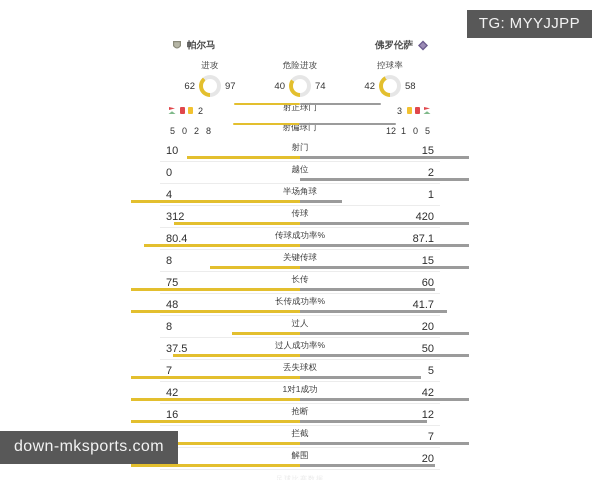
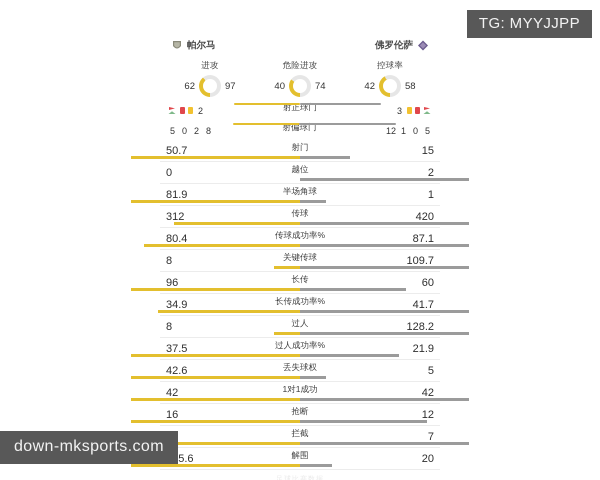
帕尔马/射门: 10 -> 50.7
帕尔马/半场角球: 4 -> 81.9
佛罗伦萨/关键传球: 15 -> 109.7
帕尔马/长传: 75 -> 96
帕尔马/长传成功率%: 48 -> 34.9
佛罗伦萨/过人: 20 -> 128.2
佛罗伦萨/过人成功率%: 50 -> 21.9
帕尔马/丢失球权: 7 -> 42.6
帕尔马/解围: 25 -> 105.6
